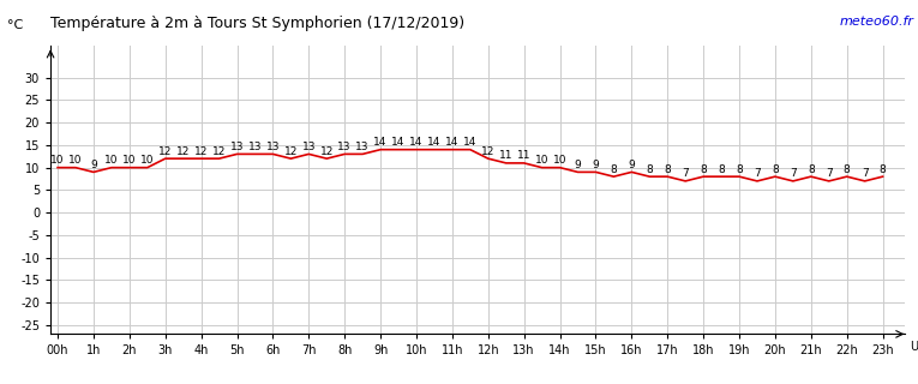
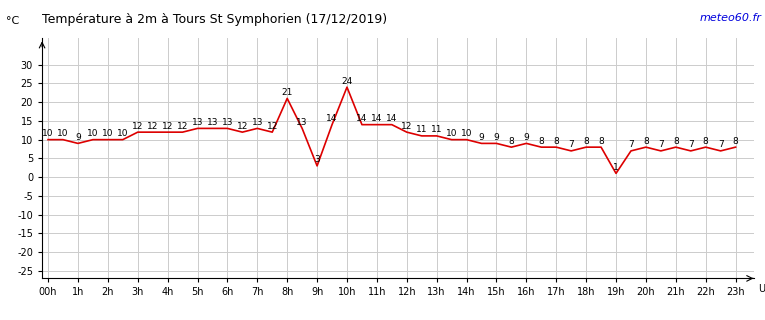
8h: 13 -> 21
9h: 14 -> 3
10h: 14 -> 24
19h: 8 -> 1
